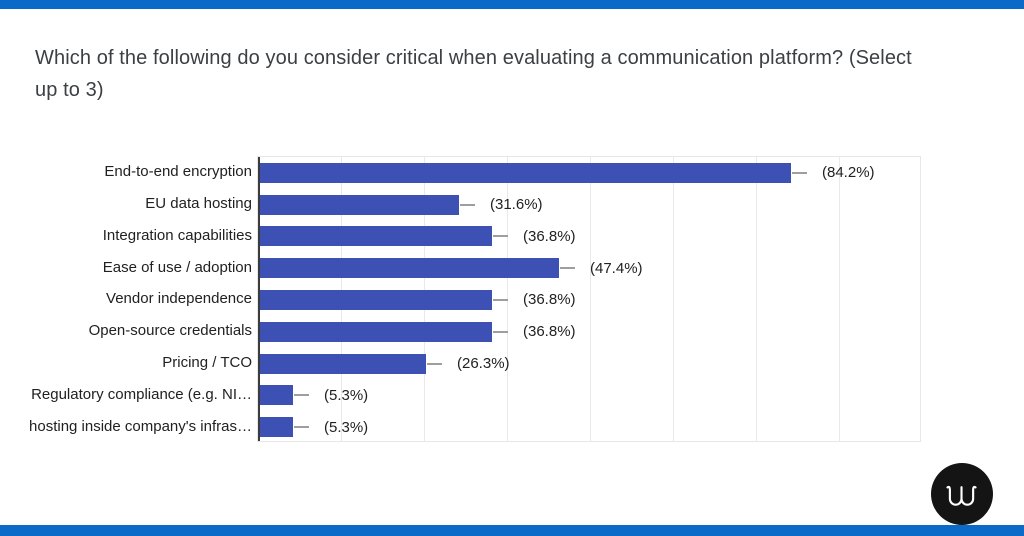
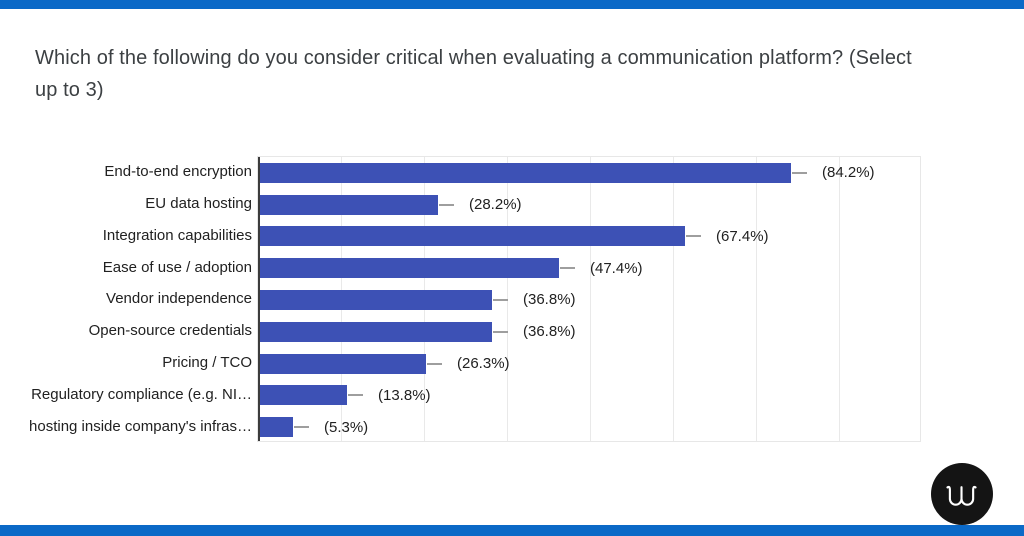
EU data hosting: 31.6% -> 28.2%
Integration capabilities: 36.8% -> 67.4%
Regulatory compliance (e.g. NI…: 5.3% -> 13.8%
